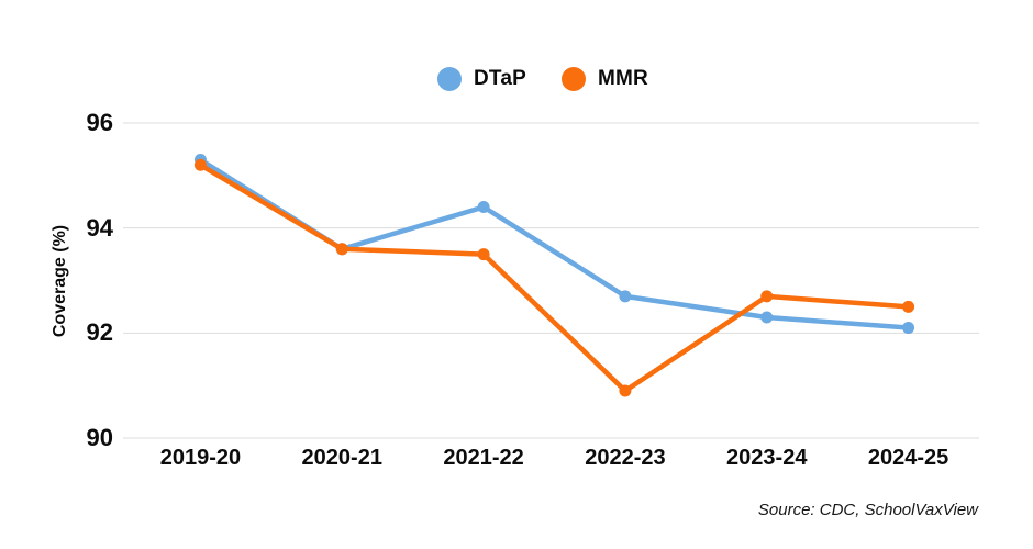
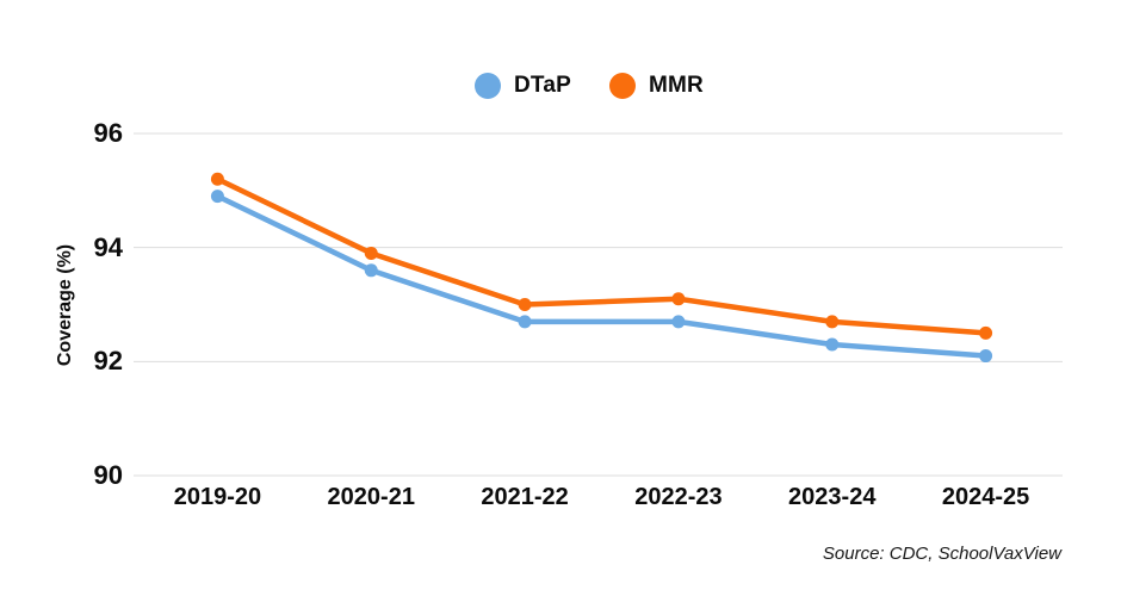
DTaP/2019-20: 95.3 -> 94.9
MMR/2020-21: 93.6 -> 93.9
DTaP/2021-22: 94.4 -> 92.7
MMR/2021-22: 93.5 -> 93.0
MMR/2022-23: 90.9 -> 93.1
